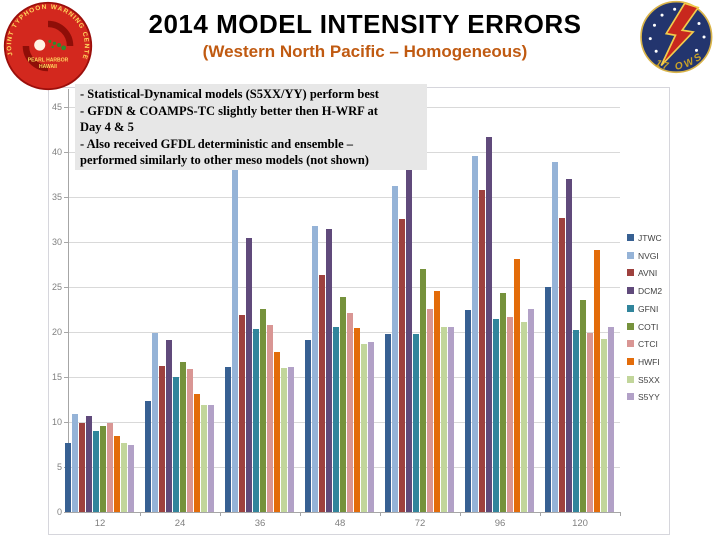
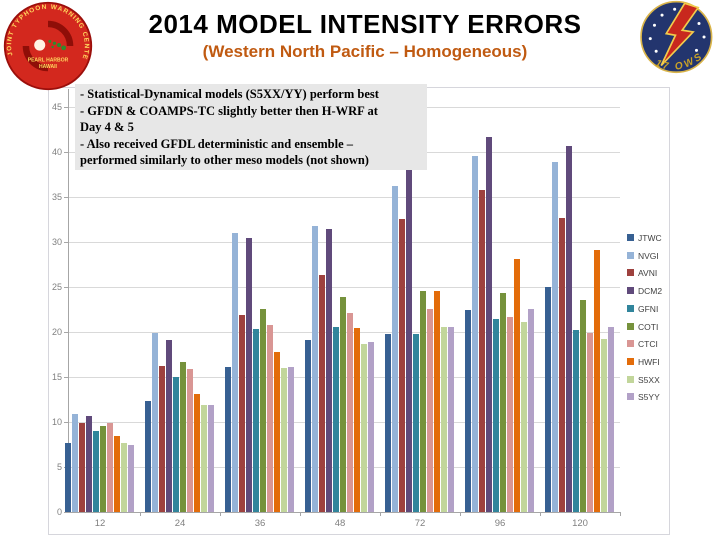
NVGI/36: 40 -> 31
COTI/72: 27 -> 24
DCM2/120: 37 -> 41
